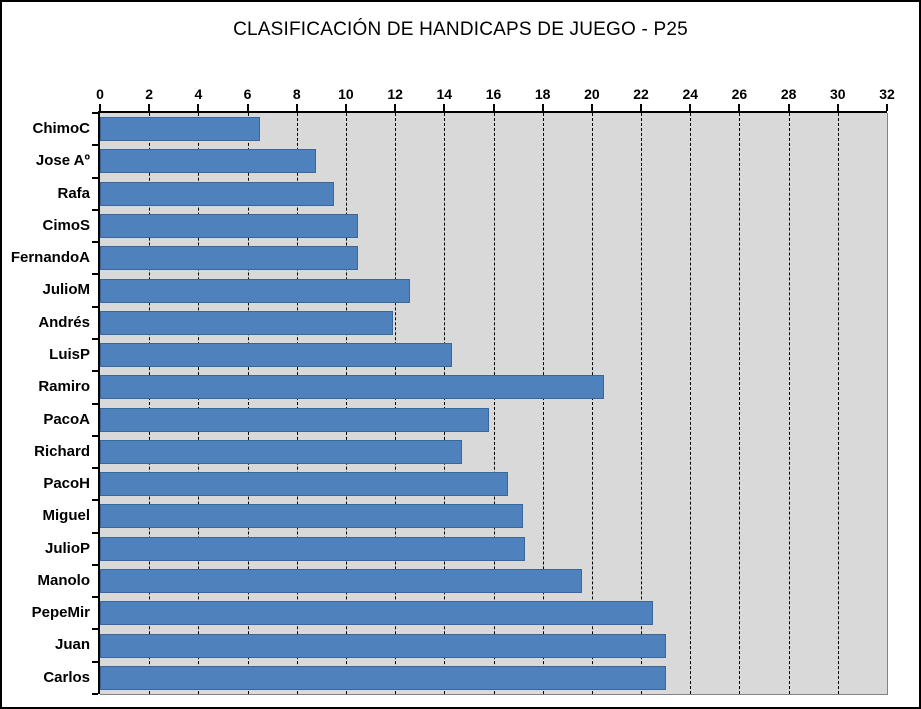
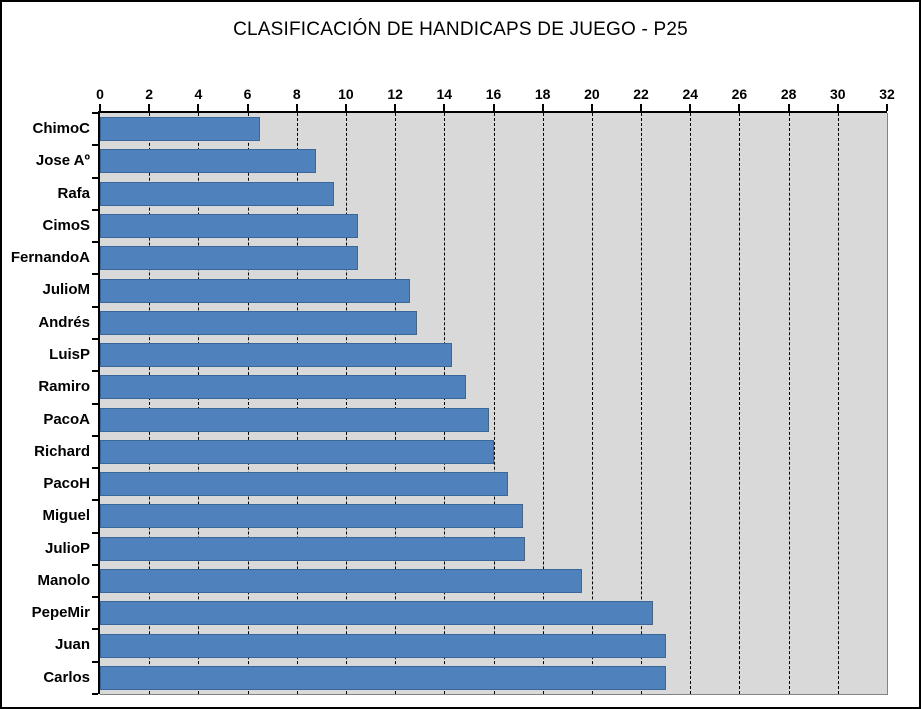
Andrés: 11.9 -> 12.9
Ramiro: 20.5 -> 14.9
Richard: 14.7 -> 16.0
